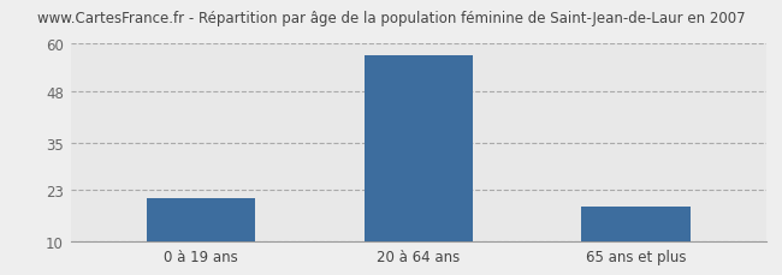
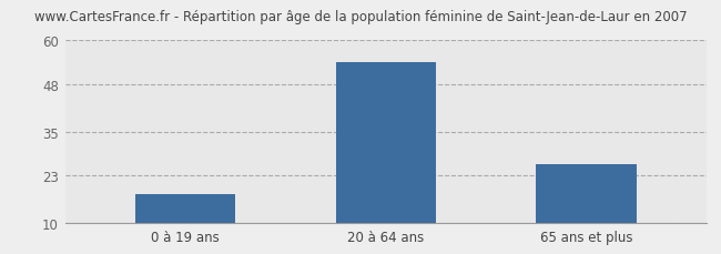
0 à 19 ans: 21 -> 18
20 à 64 ans: 57 -> 54
65 ans et plus: 19 -> 26
